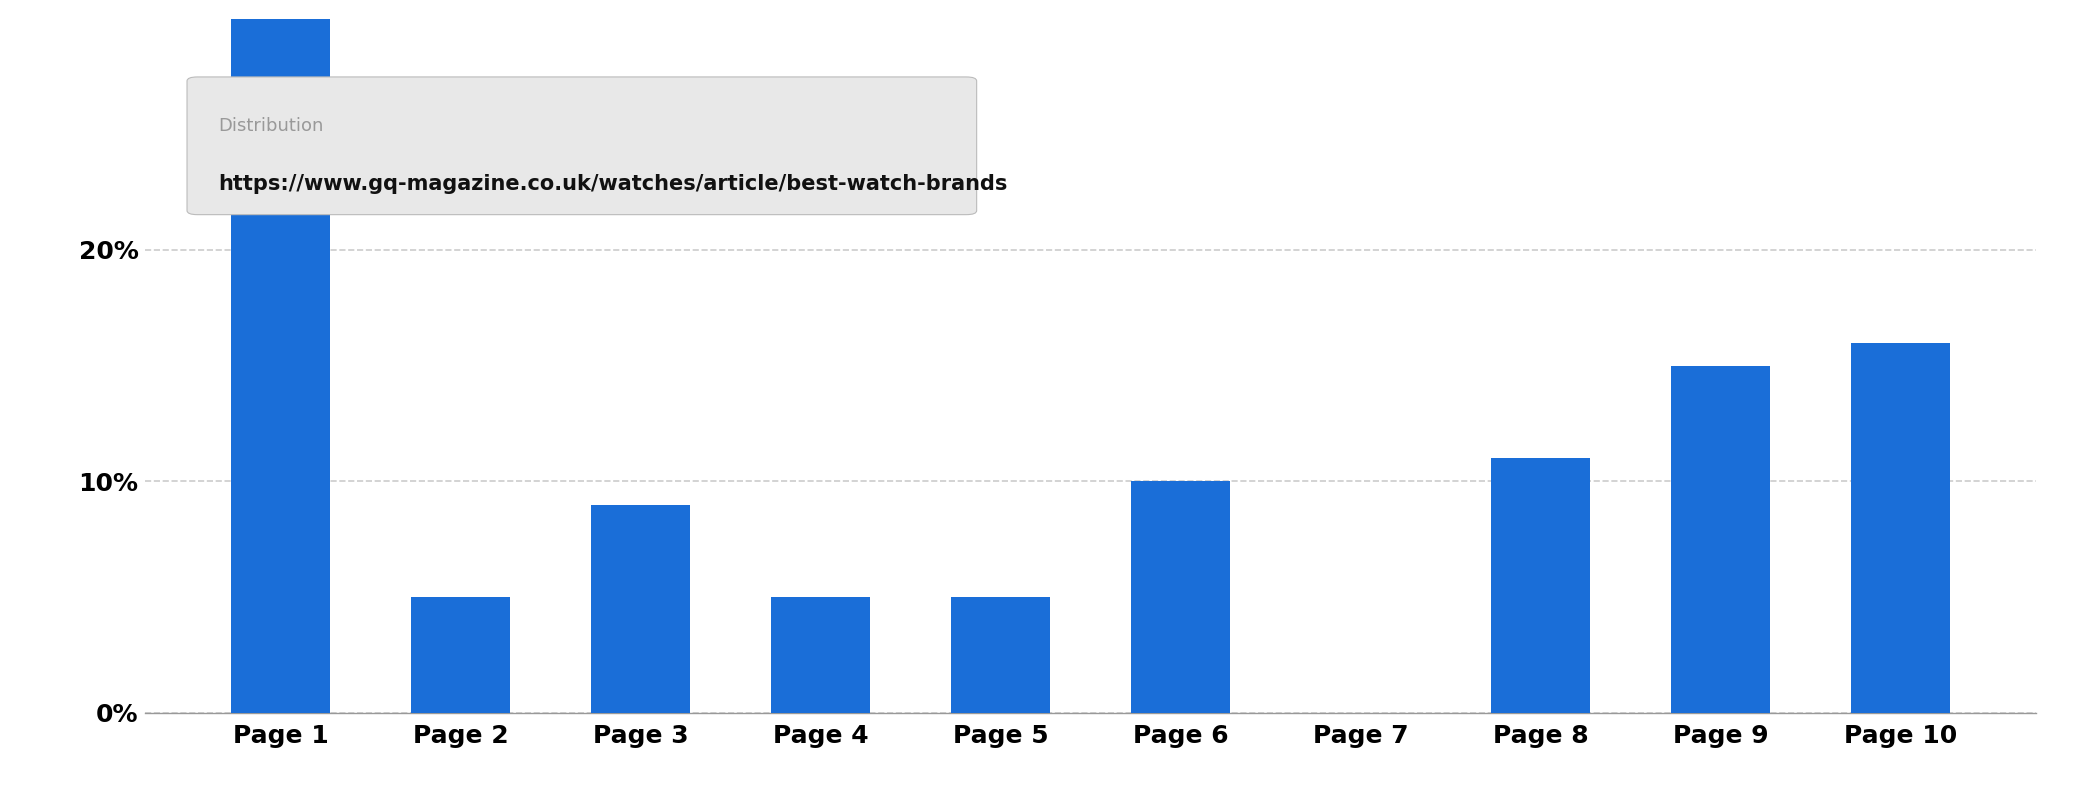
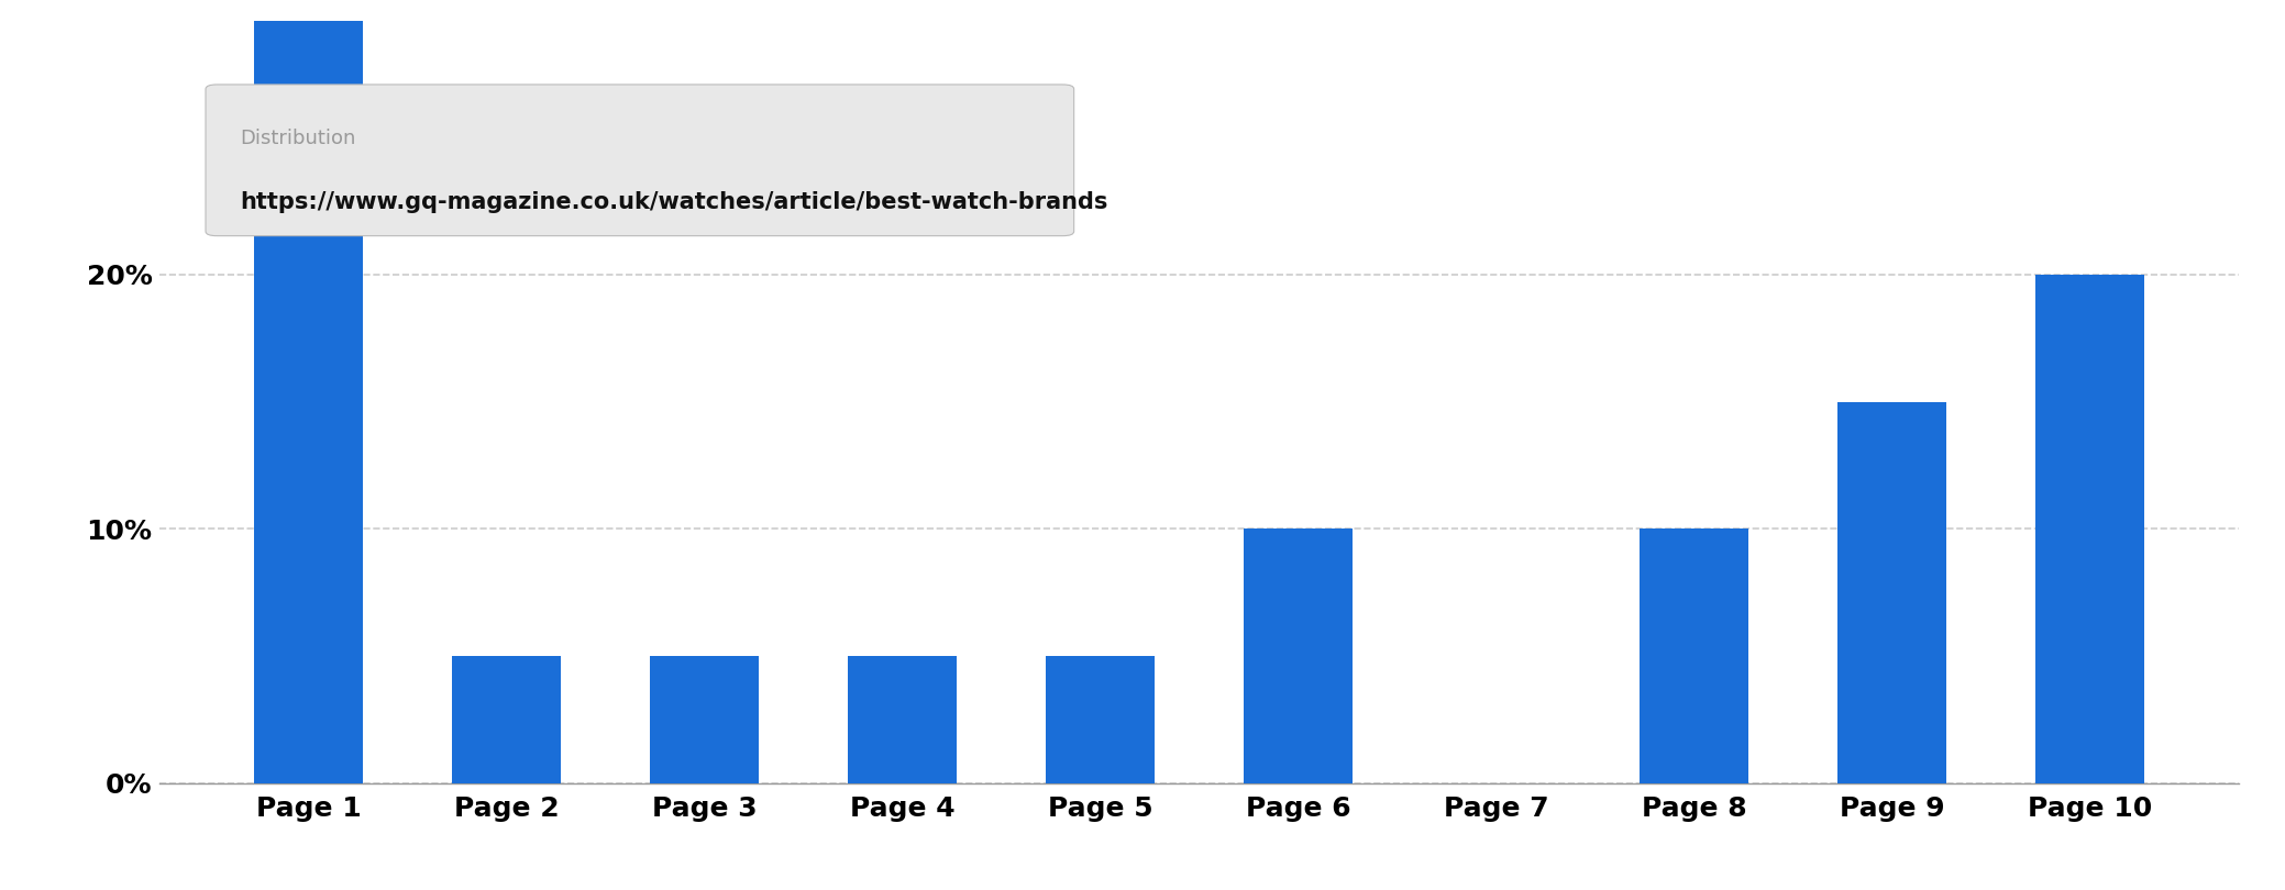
Page 3: 9% -> 5%
Page 8: 11% -> 10%
Page 10: 16% -> 20%
